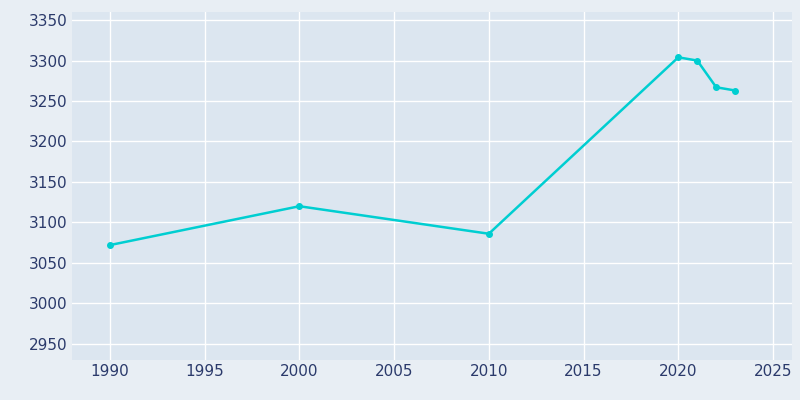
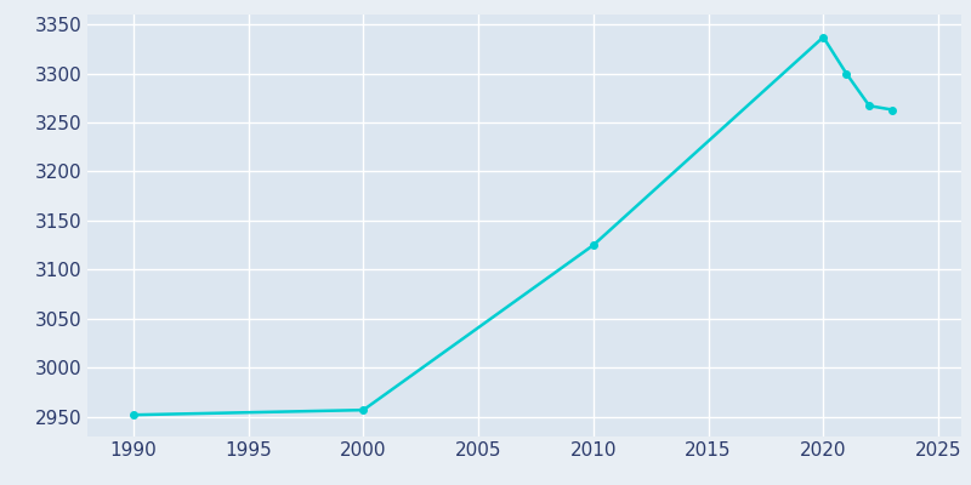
1990: 3072 -> 2952
2000: 3120 -> 2957
2010: 3086 -> 3125
2020: 3304 -> 3337
